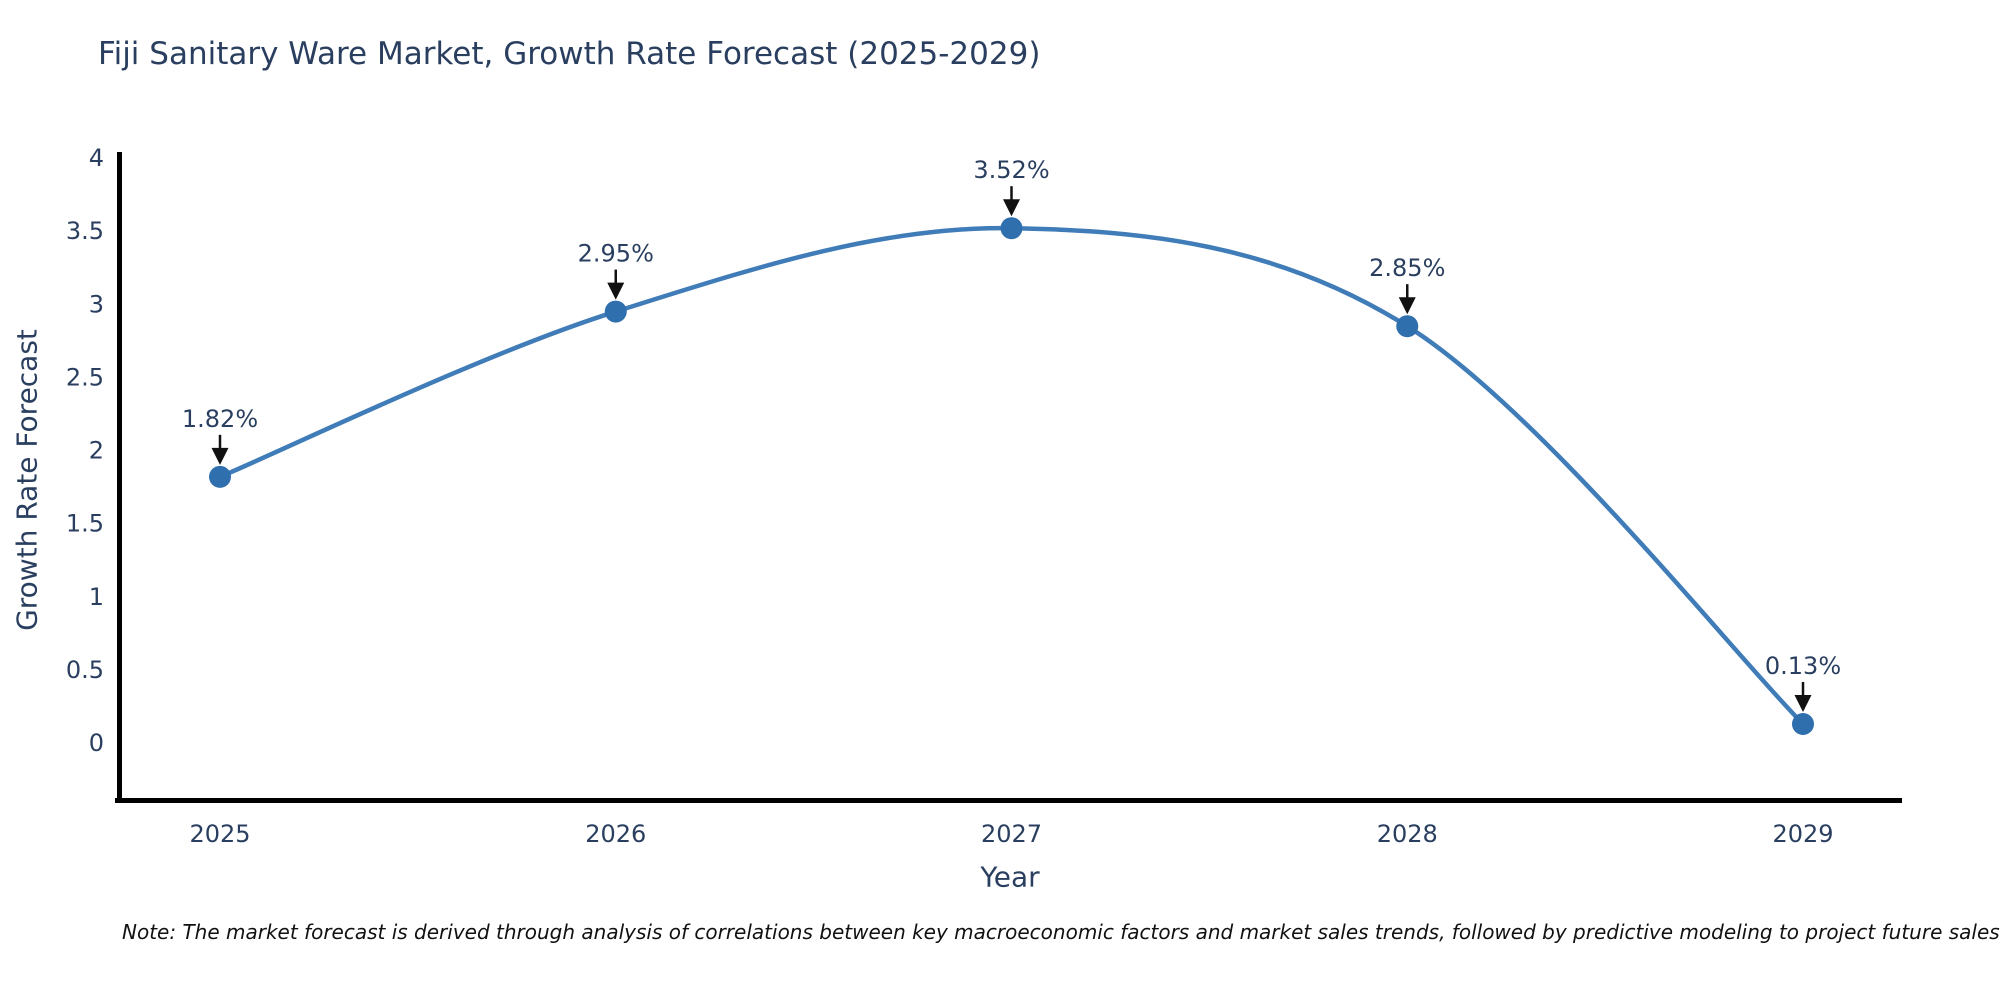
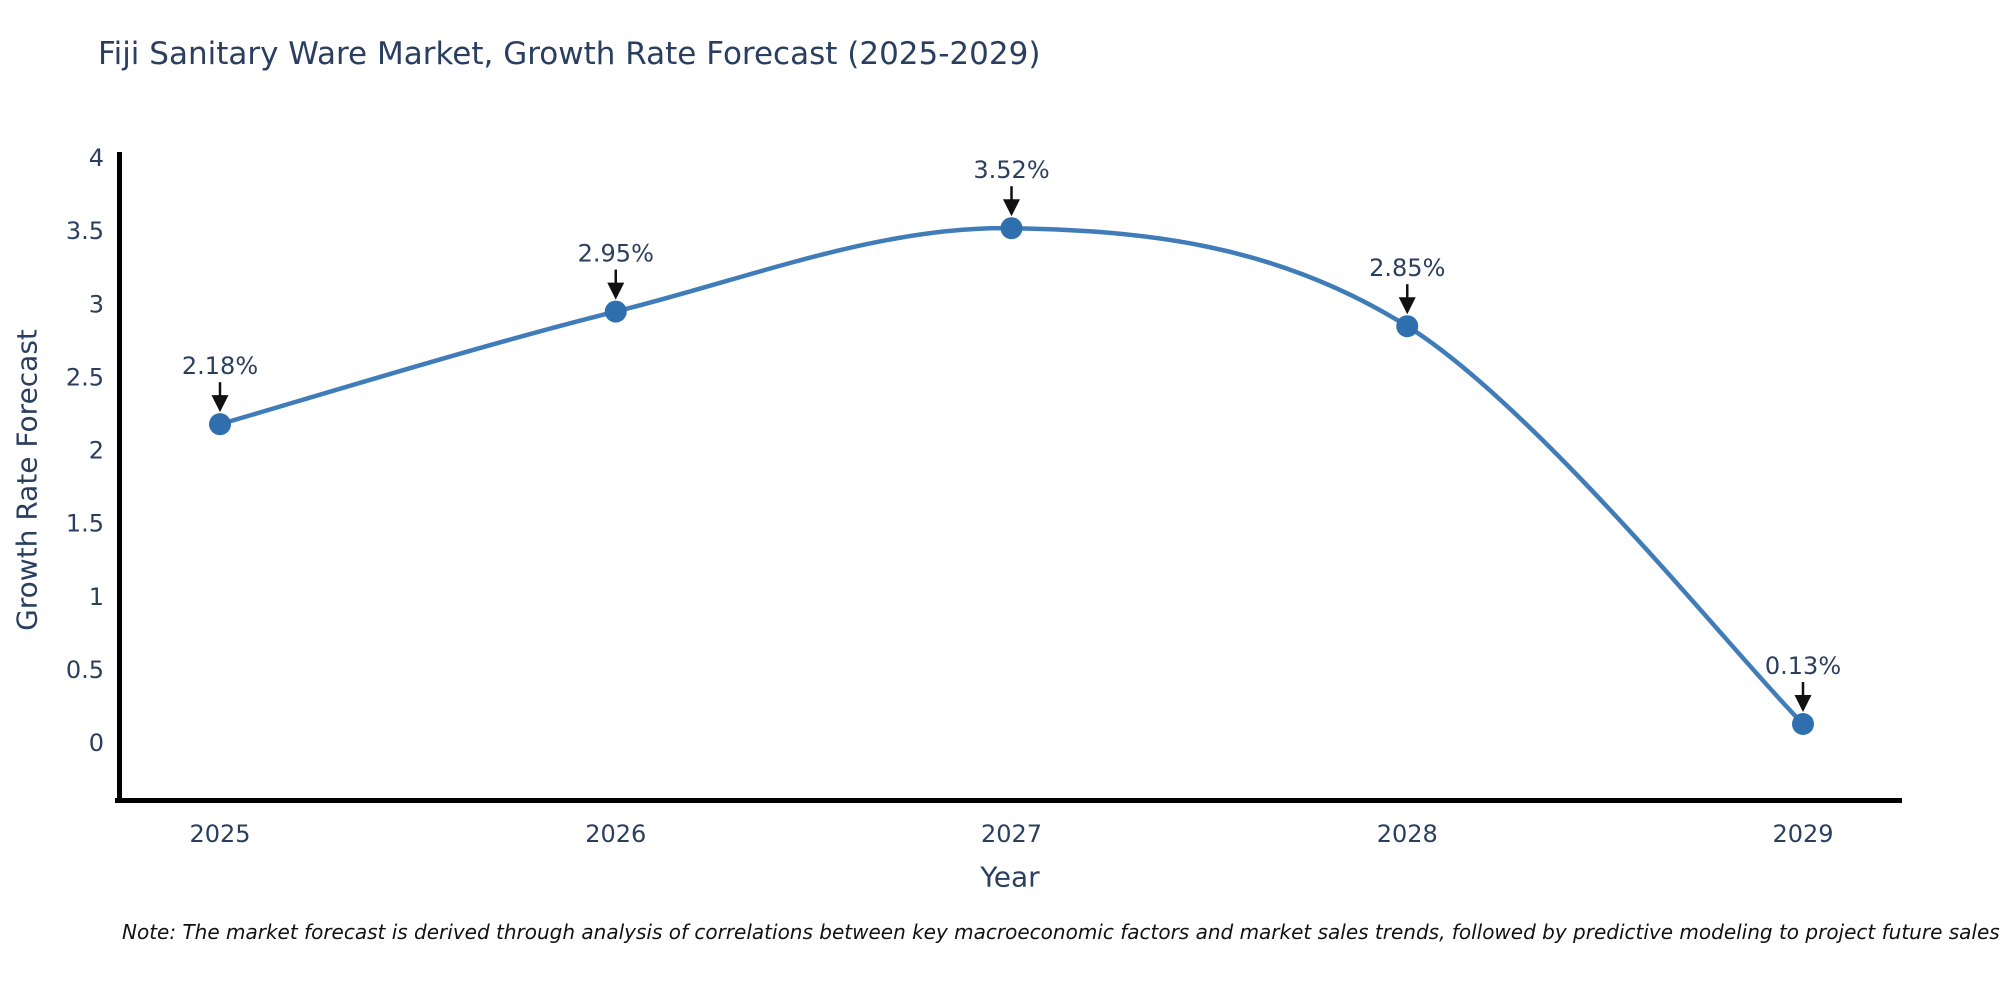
2025: 1.82% -> 2.18%
